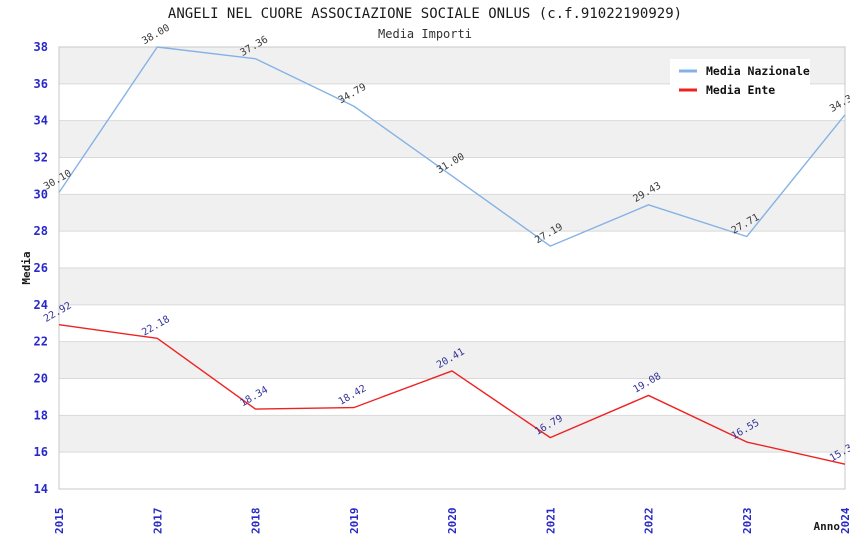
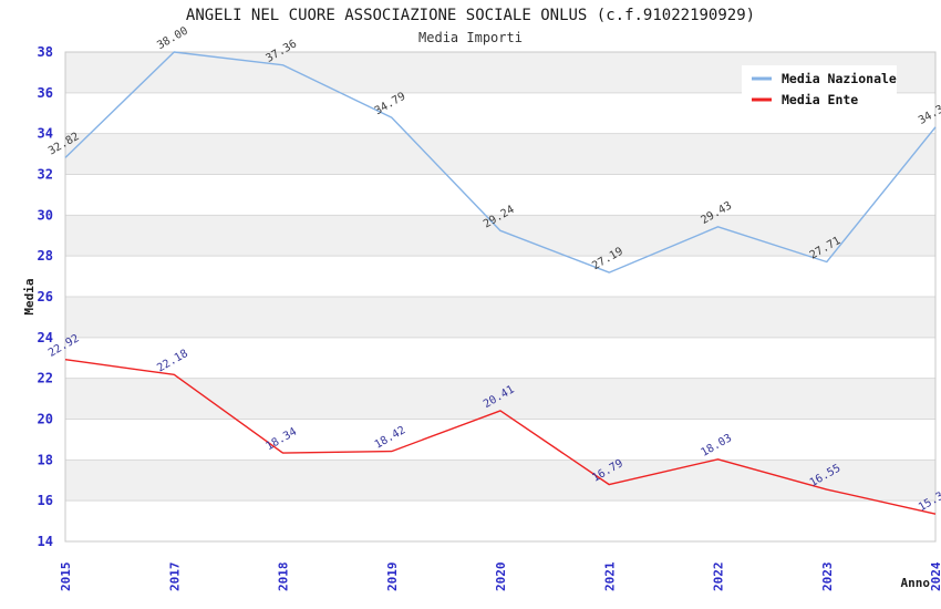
Media Nazionale/2015: 30.10 -> 32.82
Media Nazionale/2020: 31.00 -> 29.24
Media Ente/2022: 19.08 -> 18.03
